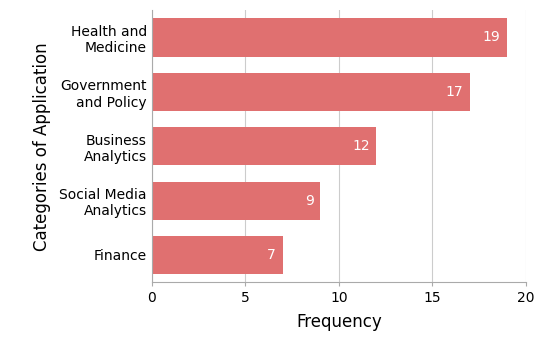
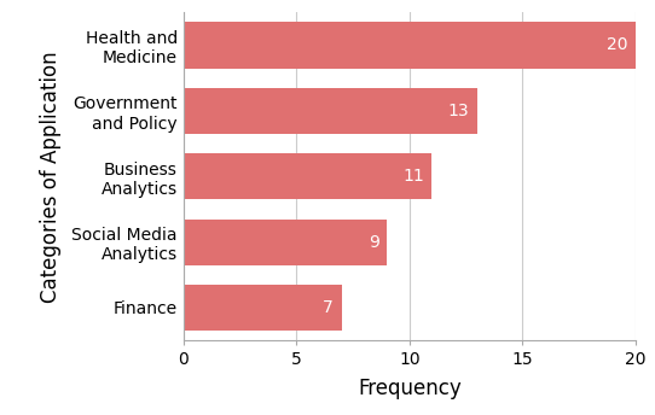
Health and Medicine: 19 -> 20
Government and Policy: 17 -> 13
Business Analytics: 12 -> 11
